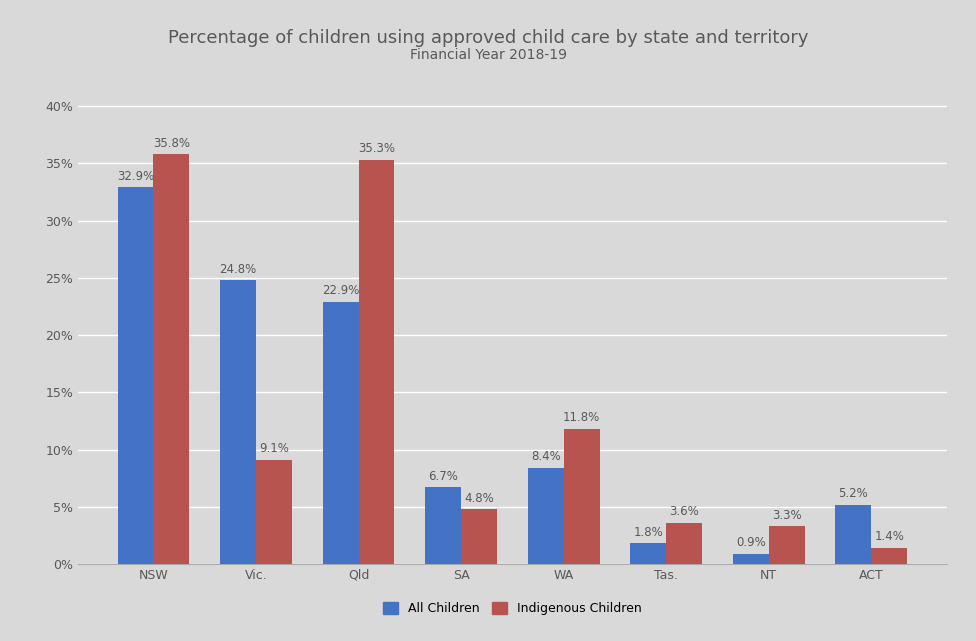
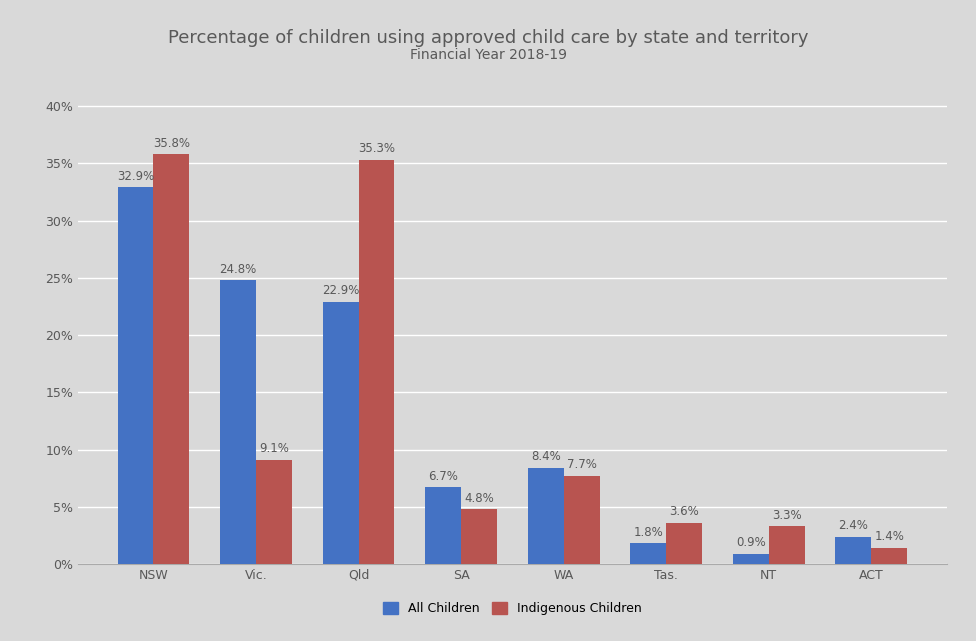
Indigenous Children/WA: 11.8% -> 7.7%
All Children/ACT: 5.2% -> 2.4%
